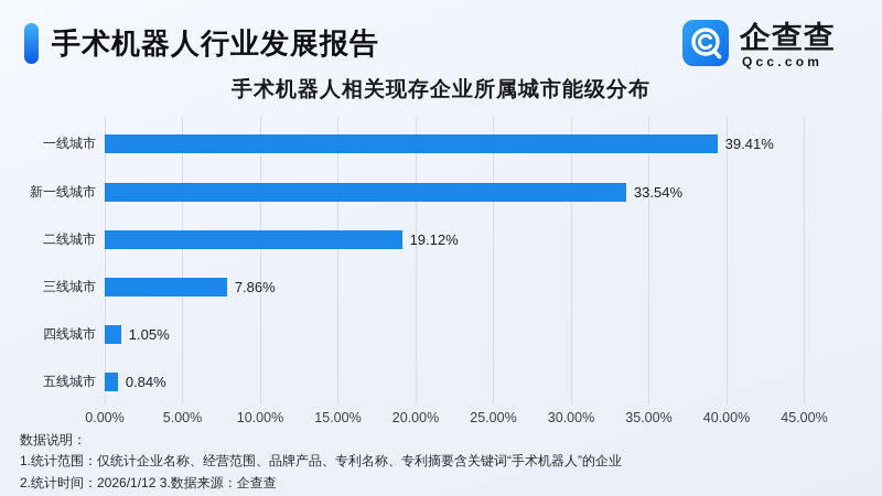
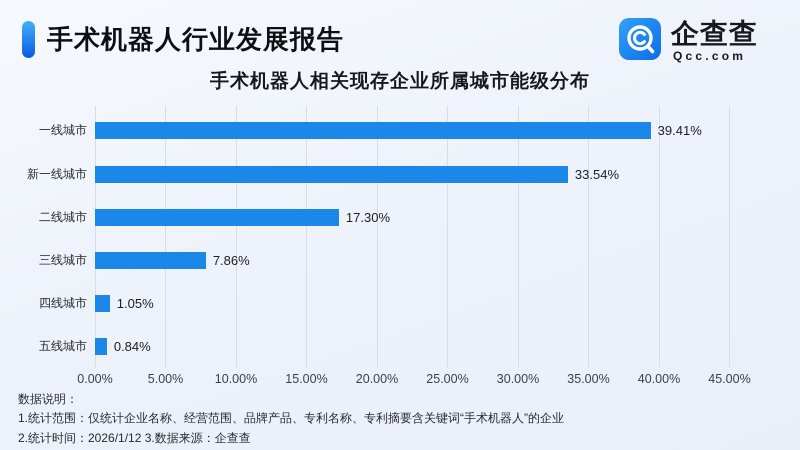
二线城市: 19.12% -> 17.30%
